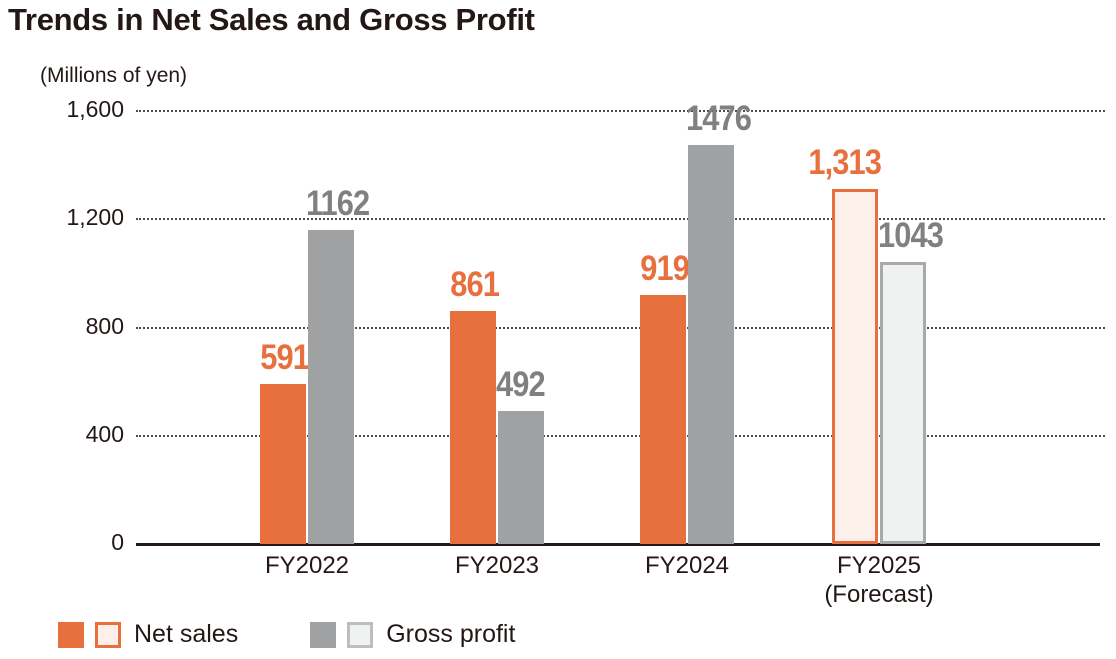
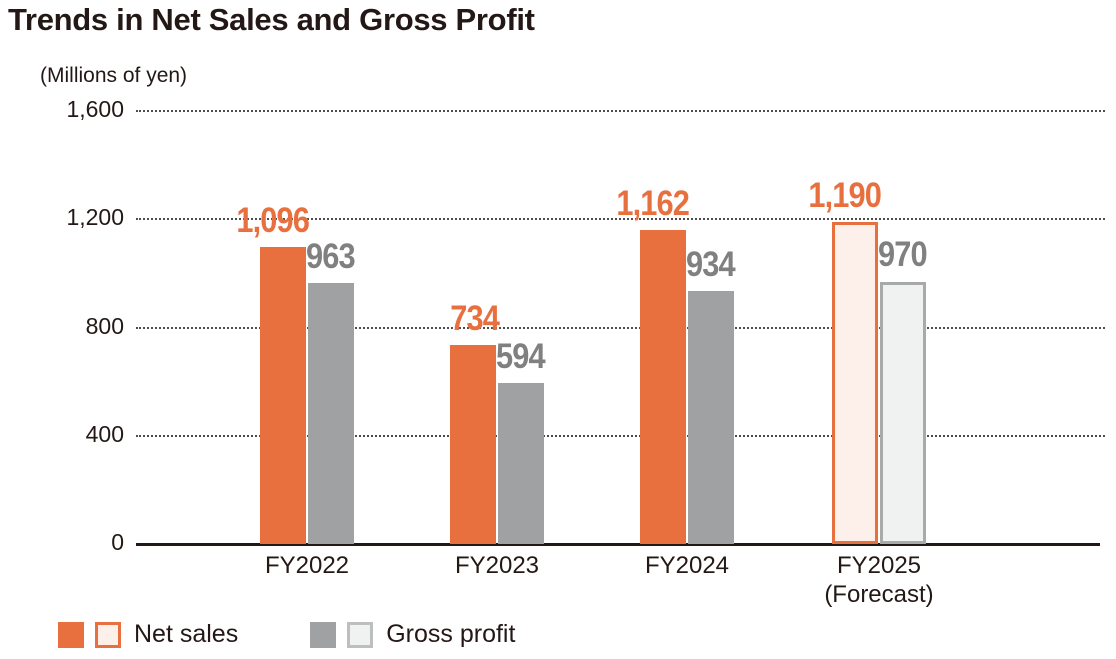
Net sales/FY2022: 591 -> 1,096
Gross profit/FY2022: 1162 -> 963
Net sales/FY2023: 861 -> 734
Gross profit/FY2023: 492 -> 594
Net sales/FY2024: 919 -> 1,162
Gross profit/FY2024: 1476 -> 934
Net sales/FY2025: 1,313 -> 1,190
Gross profit/FY2025: 1043 -> 970
